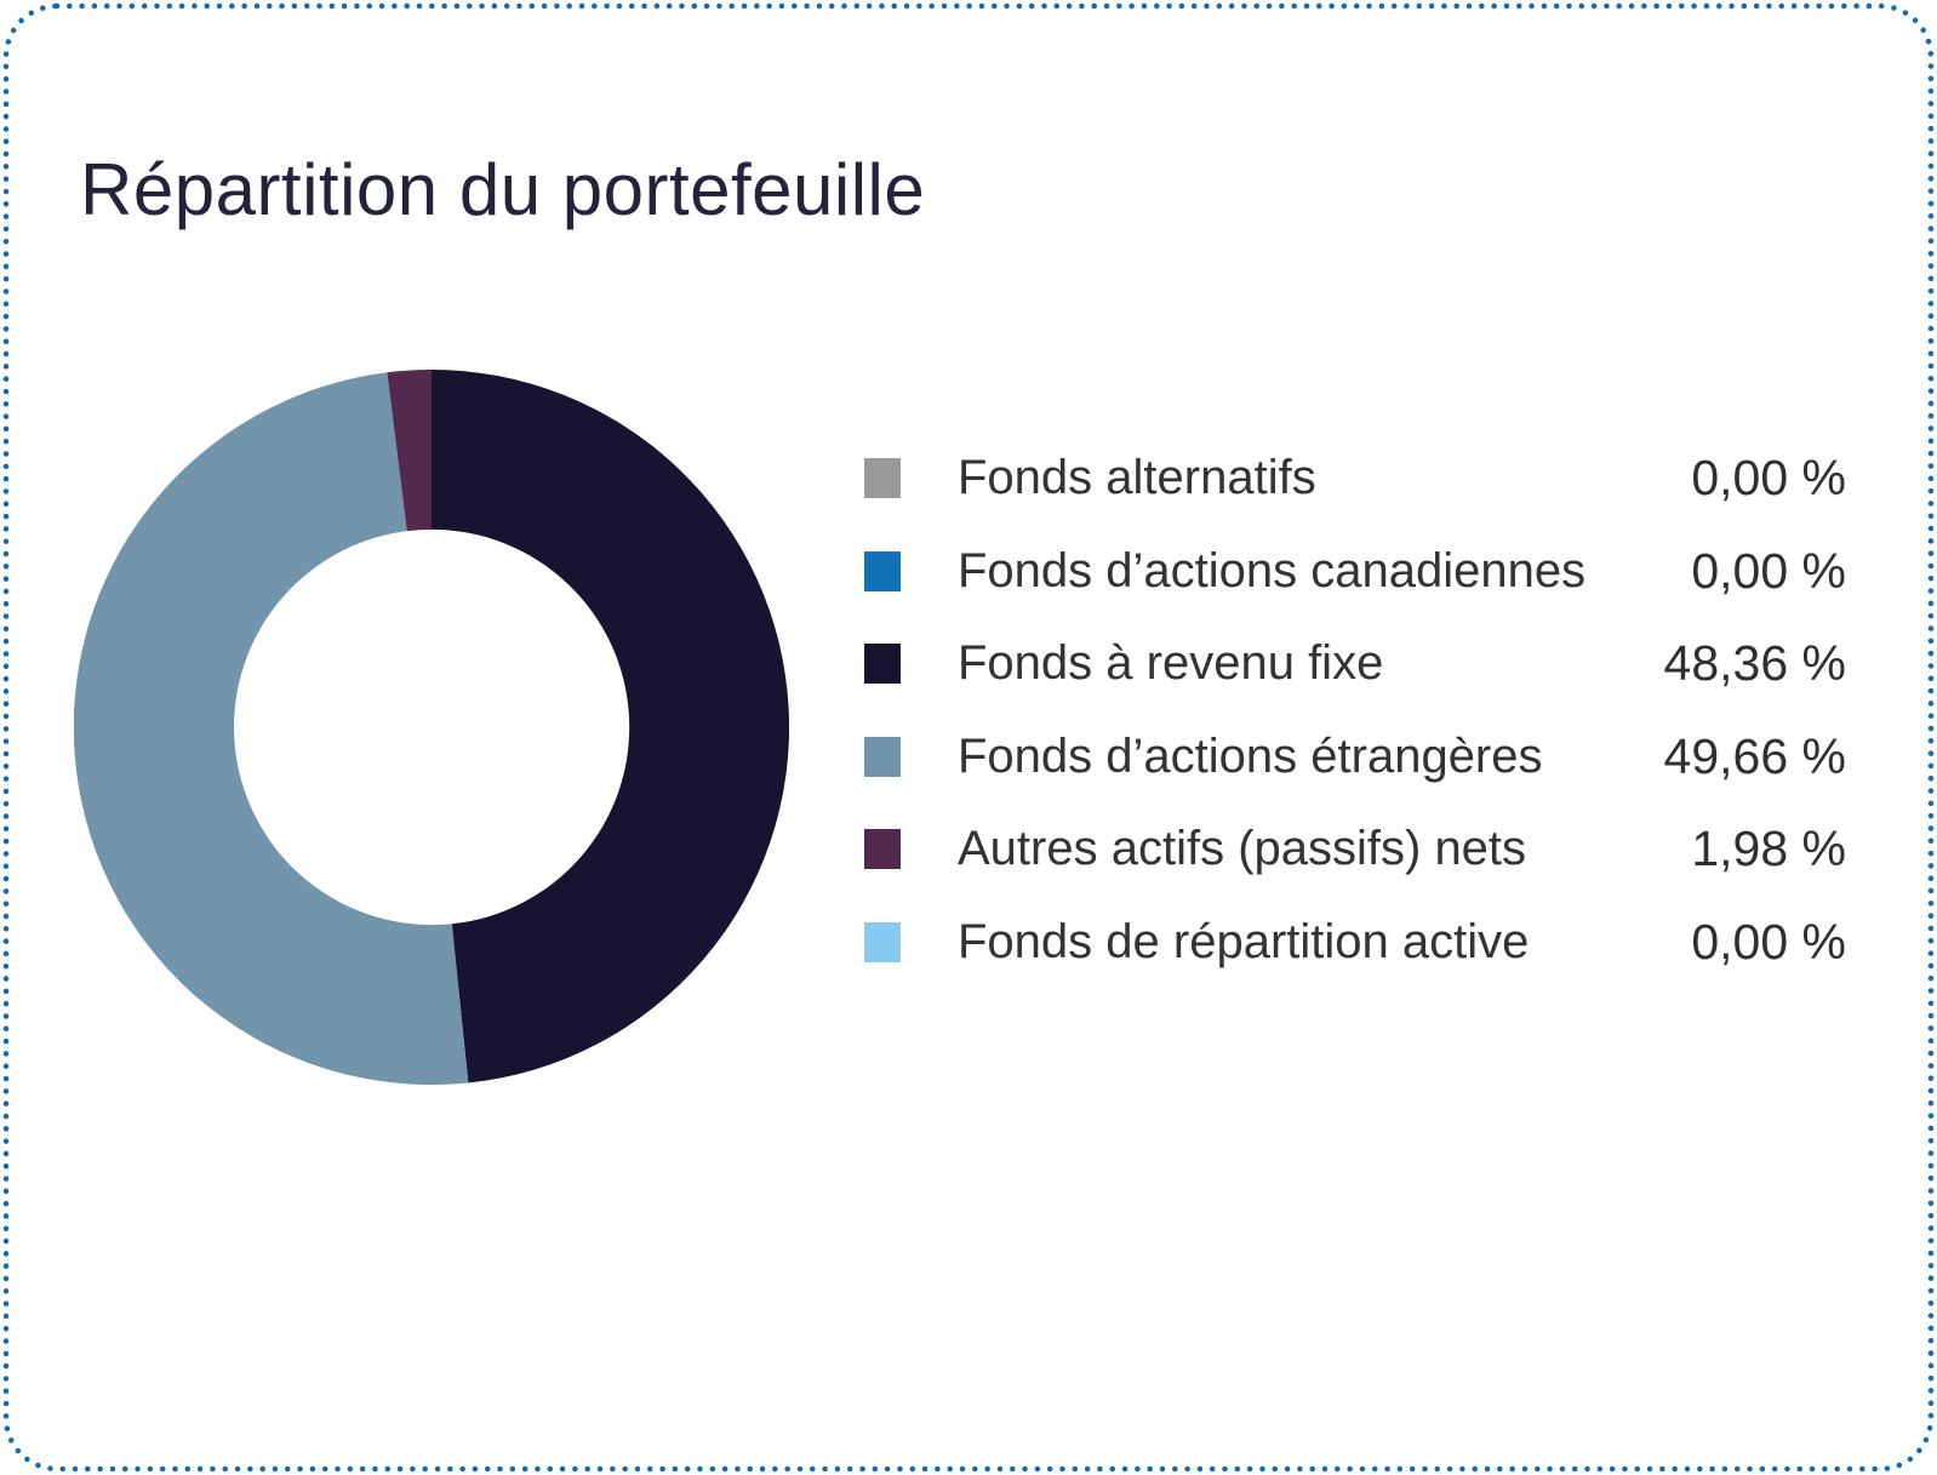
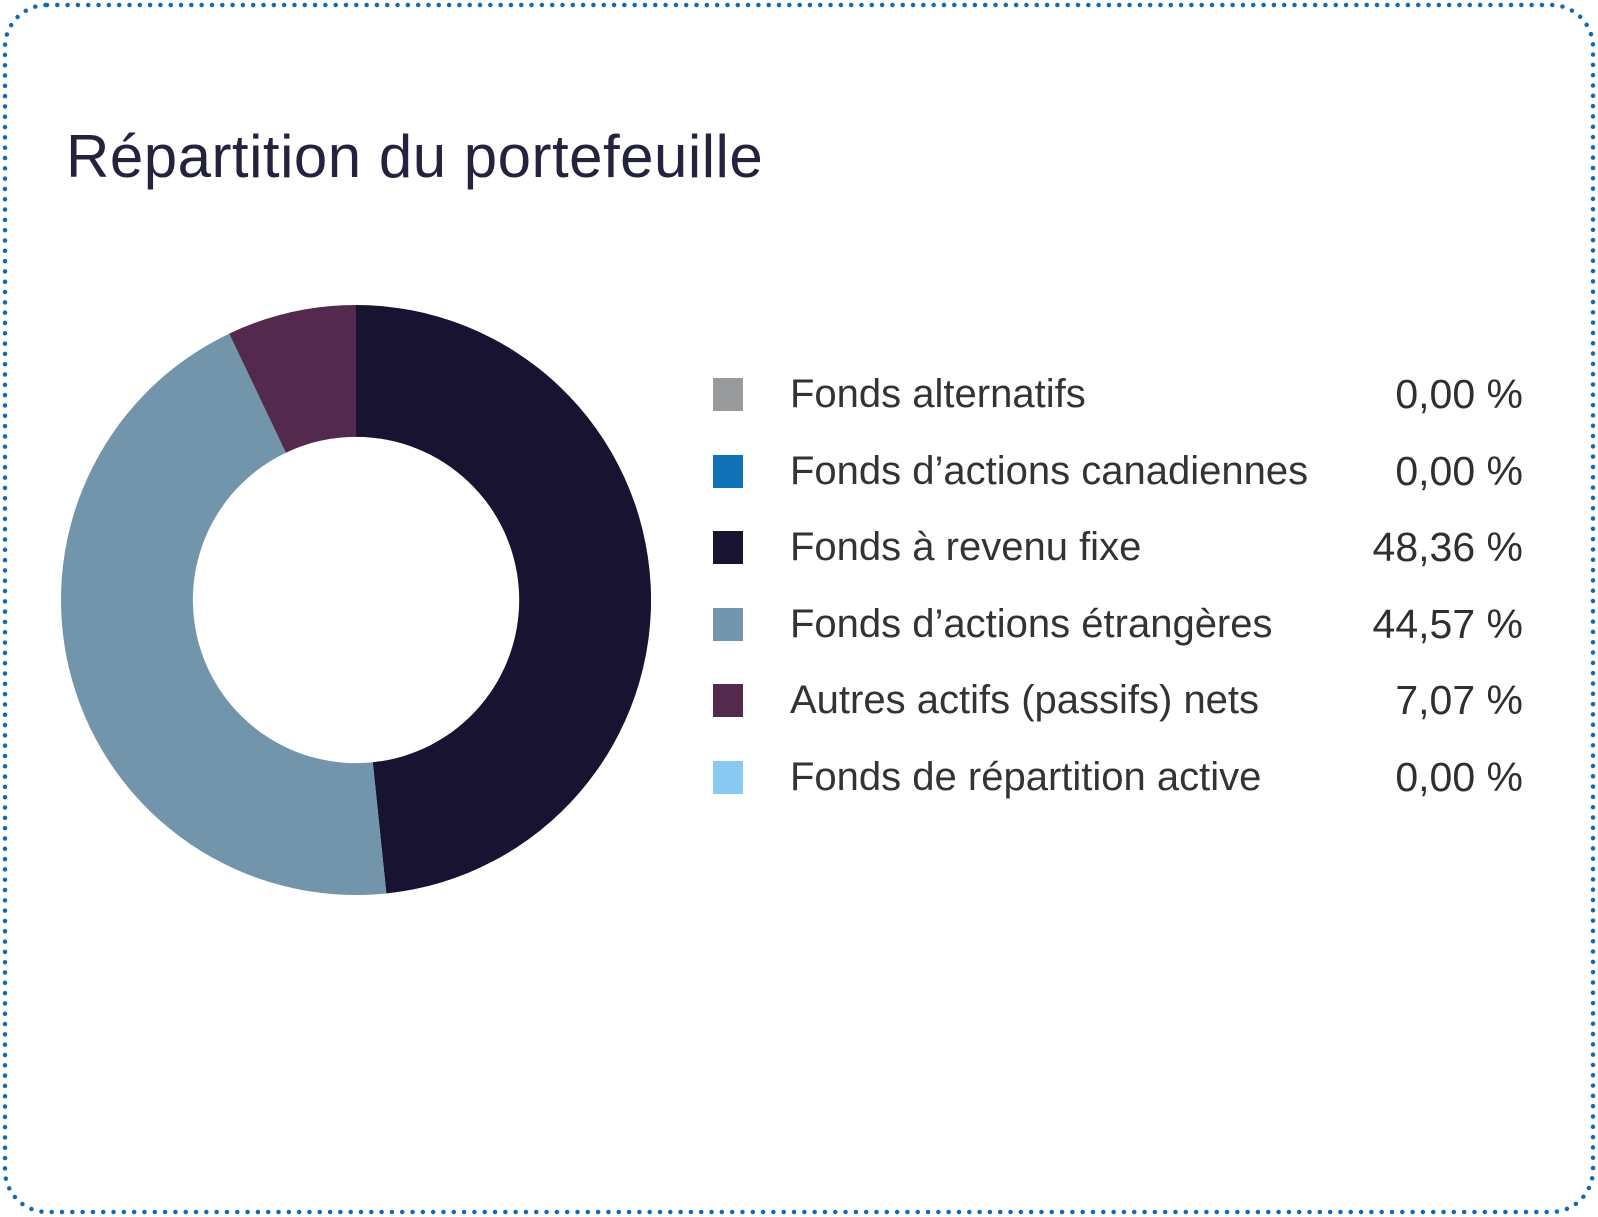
Fonds d’actions étrangères: 49,66 -> 44,57
Autres actifs (passifs) nets: 1,98 -> 7,07
